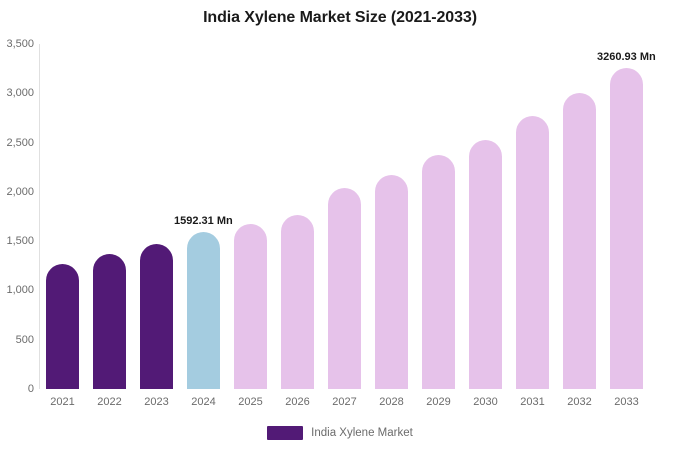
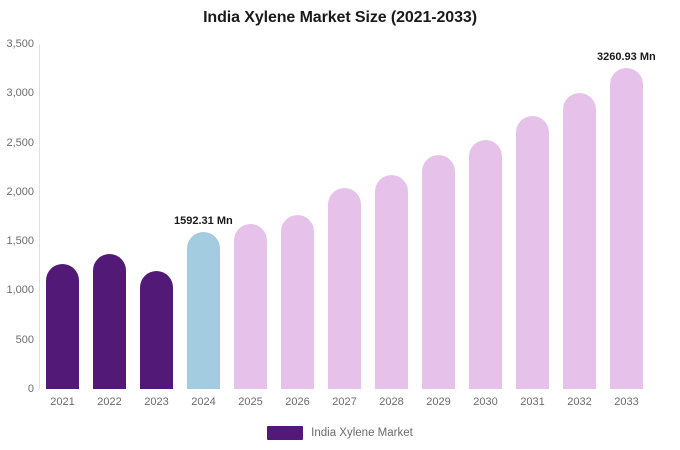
2023: 1500 -> 1200
